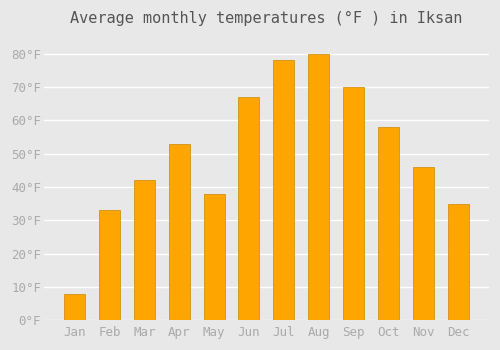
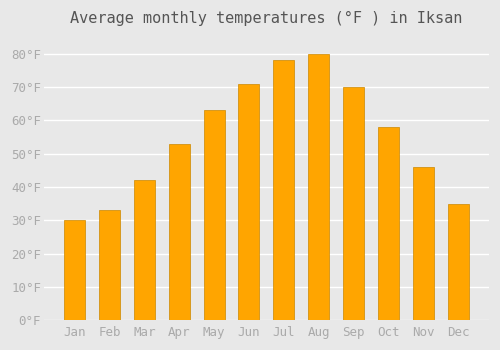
Jan: 8°F -> 30°F
May: 38°F -> 63°F
Jun: 67°F -> 71°F
